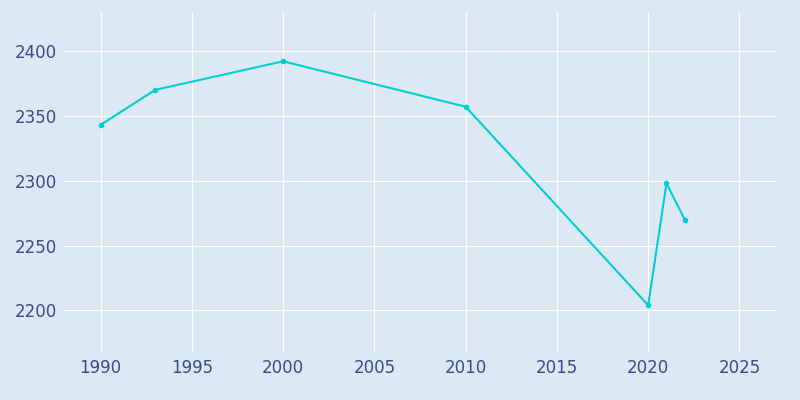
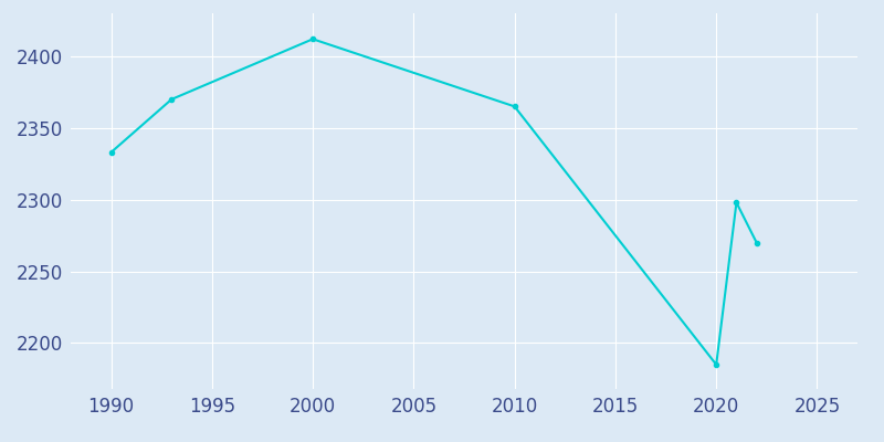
1990: 2343 -> 2333
2000: 2392 -> 2412
2010: 2357 -> 2365
2020: 2204 -> 2185
